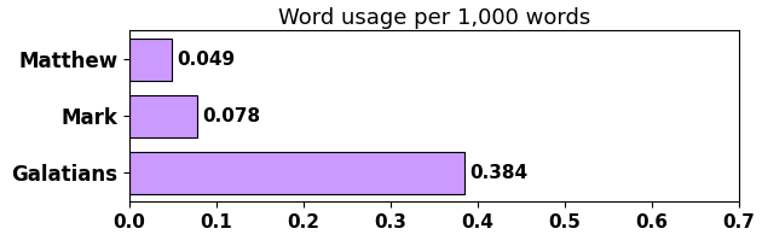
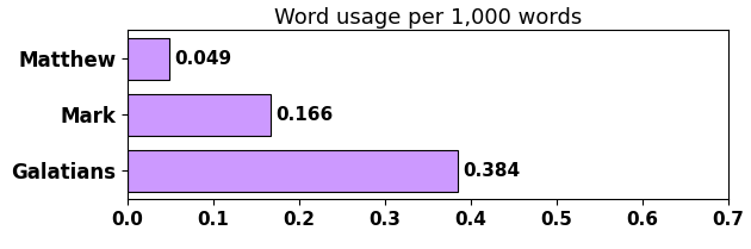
Mark: 0.078 -> 0.166
